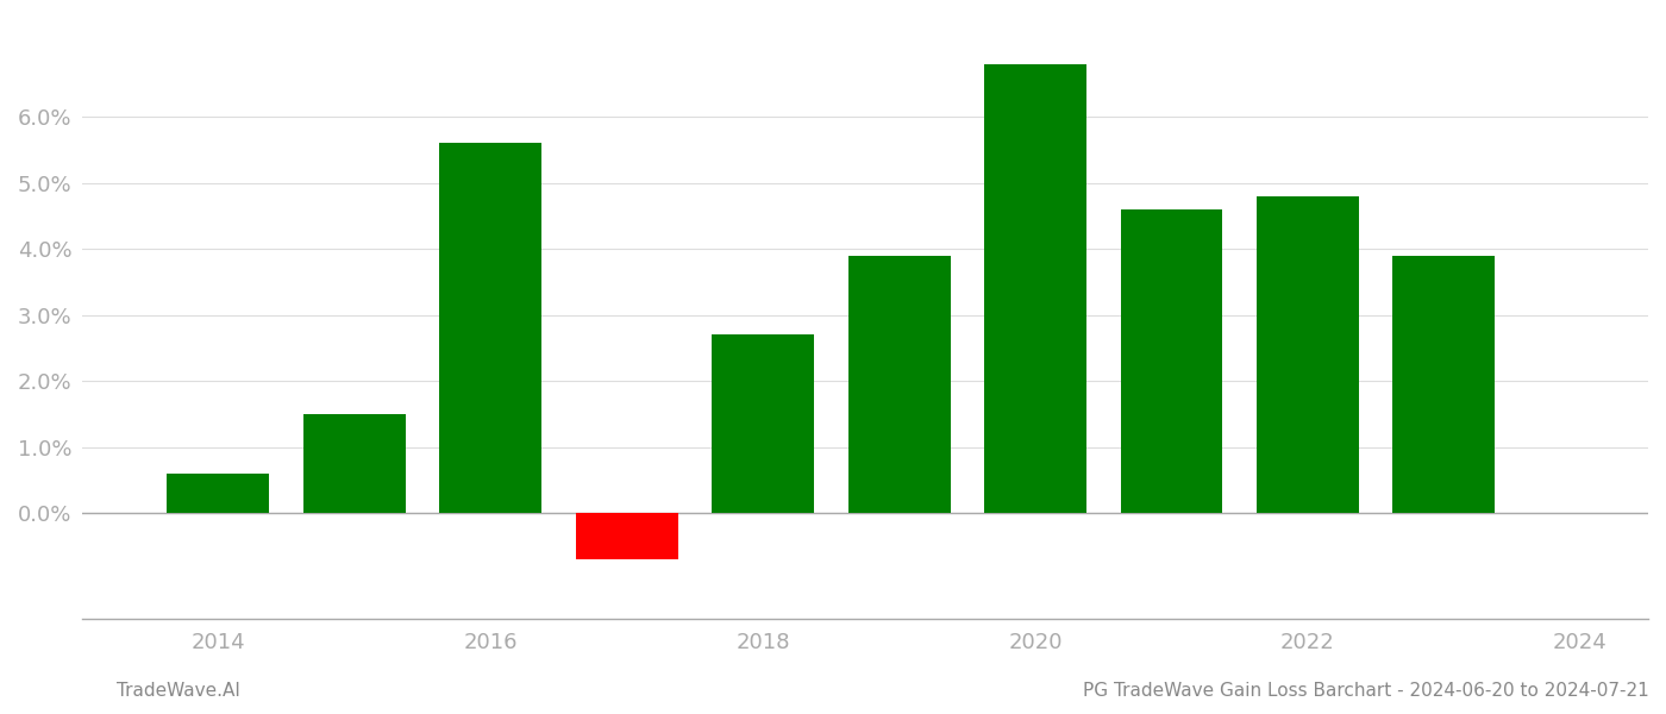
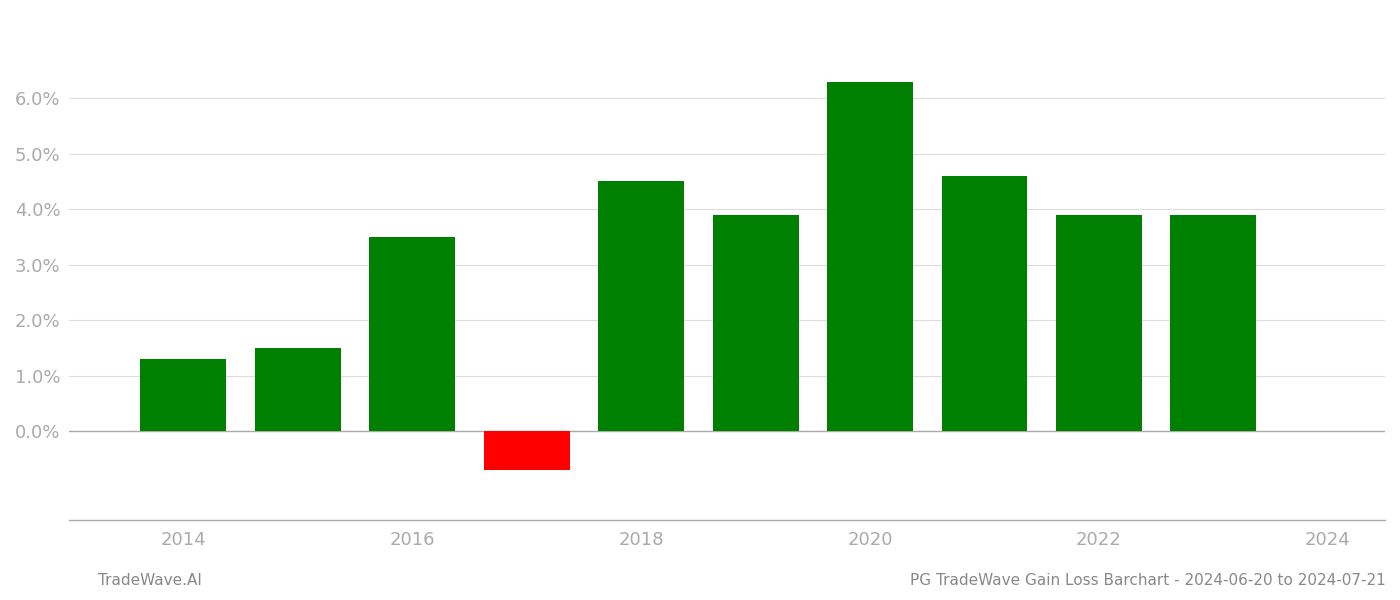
2014: 0.6% -> 1.3%
2016: 5.6% -> 3.5%
2018: 2.7% -> 4.5%
2020: 6.8% -> 6.3%
2022: 4.8% -> 3.9%
